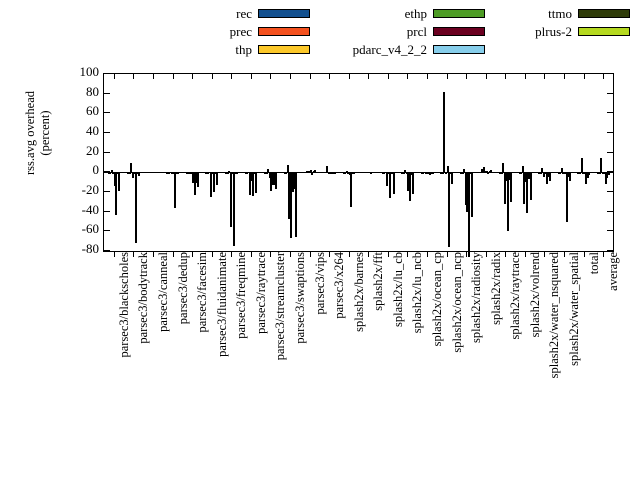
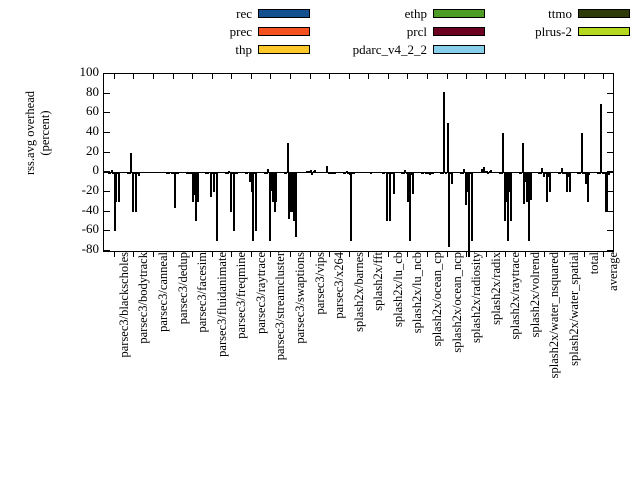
ethp/parsec3/blackscholes: -10 -> -60
prcl/parsec3/blackscholes: -40 -> -30
plrus-2/parsec3/blackscholes: -20 -> -30
thp/parsec3/bodytrack: 10 -> 20
pdarc_v4_2_2/parsec3/bodytrack: -10 -> -40
prcl/parsec3/bodytrack: -70 -> -40
ethp/parsec3/facesim: -10 -> -30
ttmo/parsec3/facesim: -10 -> -50
plrus-2/parsec3/facesim: -20 -> -30
plrus-2/parsec3/fluidanimate: -10 -> -70
pdarc_v4_2_2/parsec3/freqmine: -60 -> -40
prcl/parsec3/freqmine: -80 -> -60
pdarc_v4_2_2/parsec3/raytrace: -20 -> -10
ethp/parsec3/raytrace: -10 -> -20
prcl/parsec3/raytrace: -20 -> -70
plrus-2/parsec3/raytrace: -20 -> -60
pdarc_v4_2_2/parsec3/streamcluster: -10 -> -70
prcl/parsec3/streamcluster: -10 -> -30
ttmo/parsec3/streamcluster: -10 -> -40
plrus-2/parsec3/streamcluster: -20 -> -30
thp/parsec3/swaptions: 10 -> 30
ethp/parsec3/swaptions: -70 -> -40
prcl/parsec3/swaptions: -20 -> -40
ttmo/parsec3/swaptions: -20 -> -50
prcl/splash2x/barnes: -40 -> -70
pdarc_v4_2_2/splash2x/lu_cb: -10 -> -50
prcl/splash2x/lu_cb: -30 -> -50
ethp/splash2x/lu_ncb: -20 -> -30
prcl/splash2x/lu_ncb: -30 -> -70
ethp/splash2x/ocean_ncp: 10 -> 50
ethp/splash2x/radiosity: -40 -> -20
plrus-2/splash2x/radiosity: -40 -> -70
thp/splash2x/raytrace: 10 -> 40
pdarc_v4_2_2/splash2x/raytrace: -30 -> -50
ethp/splash2x/raytrace: -10 -> -30
prcl/splash2x/raytrace: -60 -> -70
ttmo/splash2x/raytrace: -10 -> -20
plrus-2/splash2x/raytrace: -30 -> -50
thp/splash2x/volrend: 10 -> 30
prcl/splash2x/volrend: -40 -> -30
ttmo/splash2x/volrend: -10 -> -70
prcl/splash2x/water_nsquared: -10 -> -30
plrus-2/splash2x/water_nsquared: -10 -> -20
prcl/splash2x/water_spatial: -50 -> -20
plrus-2/splash2x/water_spatial: -10 -> -20
thp/total: 20 -> 40
ttmo/total: -10 -> -30
thp/average: 20 -> 70
prcl/average: -10 -> -40
ttmo/average: -10 -> -40
